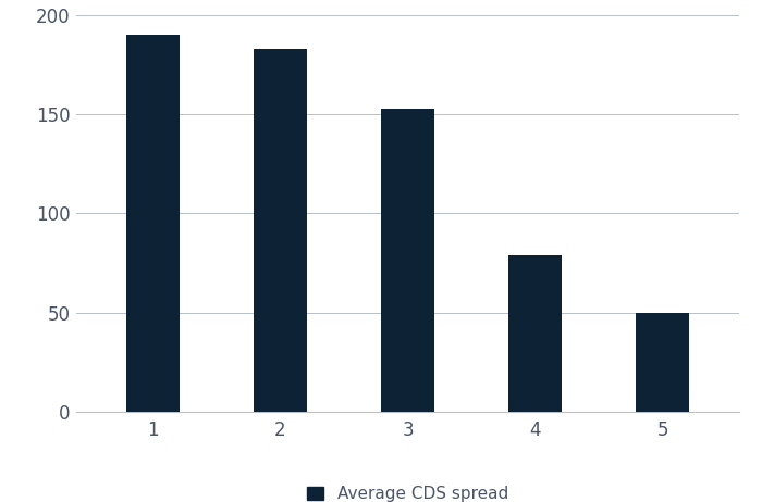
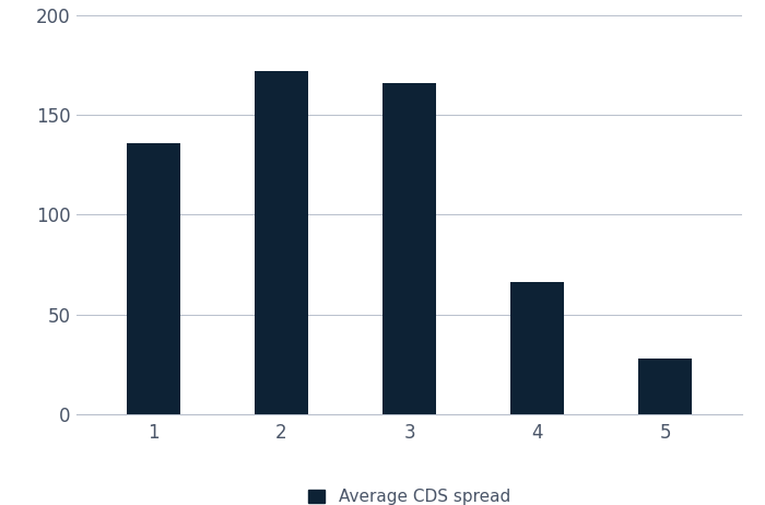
1: 190 -> 136
2: 183 -> 172
3: 153 -> 166
4: 79 -> 66
5: 50 -> 28
